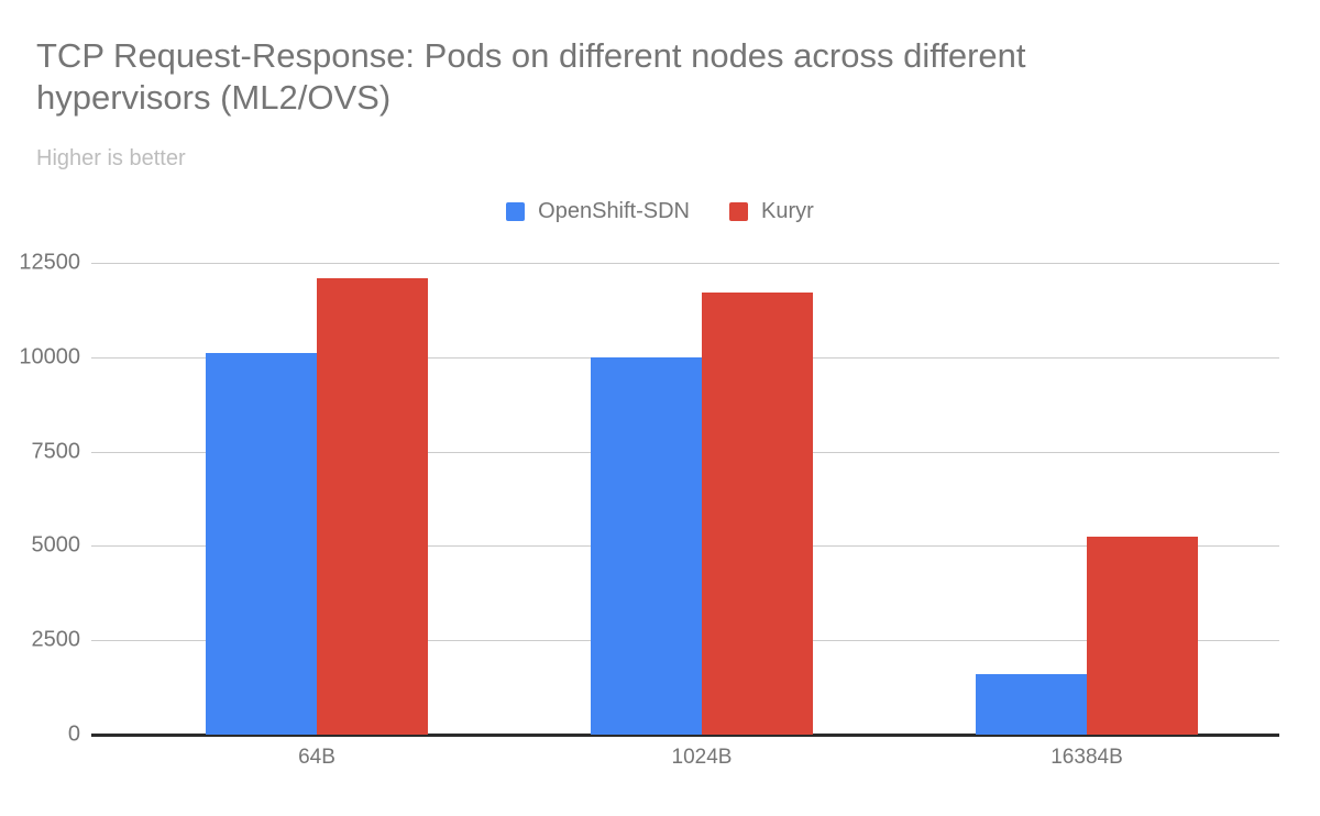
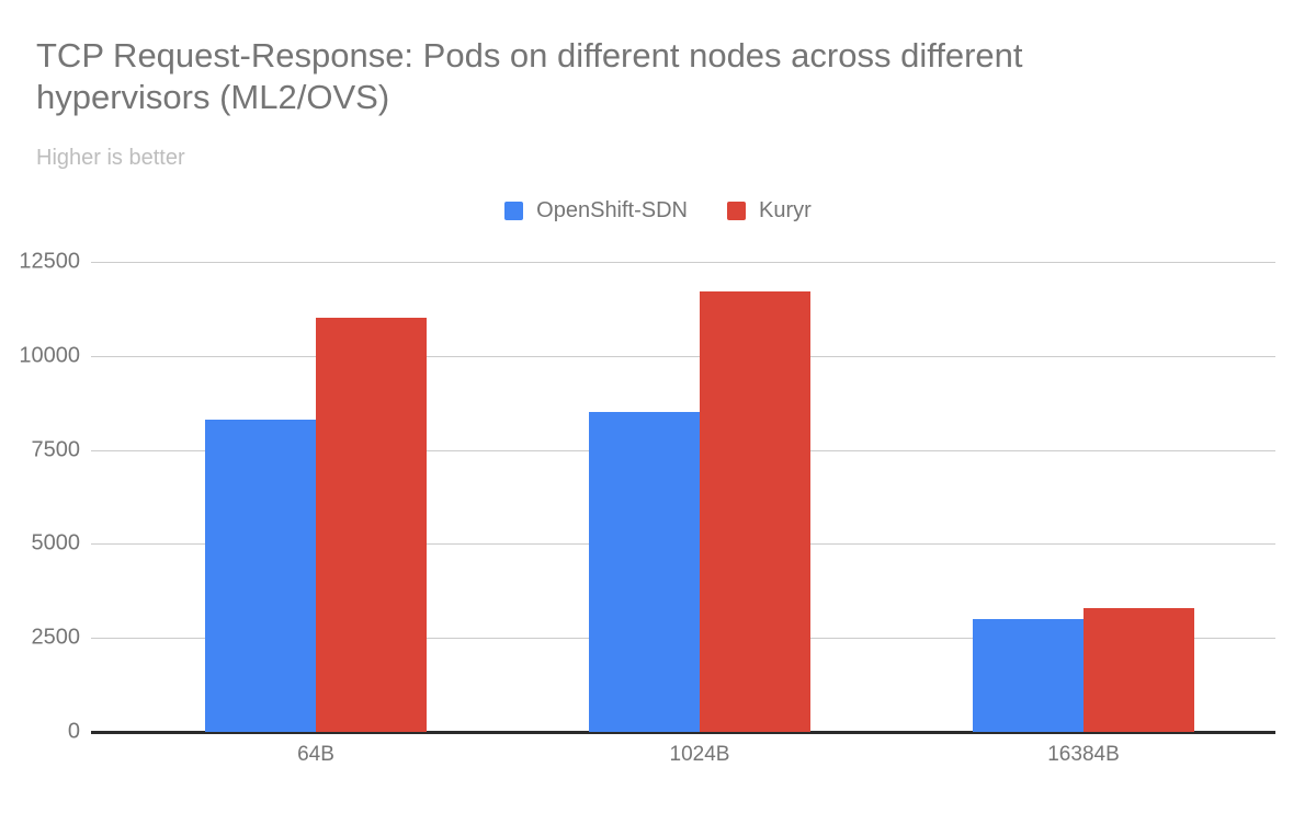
OpenShift-SDN/64B: 10100 -> 8300
Kuryr/64B: 12100 -> 11000
OpenShift-SDN/1024B: 10000 -> 8500
OpenShift-SDN/16384B: 1600 -> 3000
Kuryr/16384B: 5200 -> 3300
